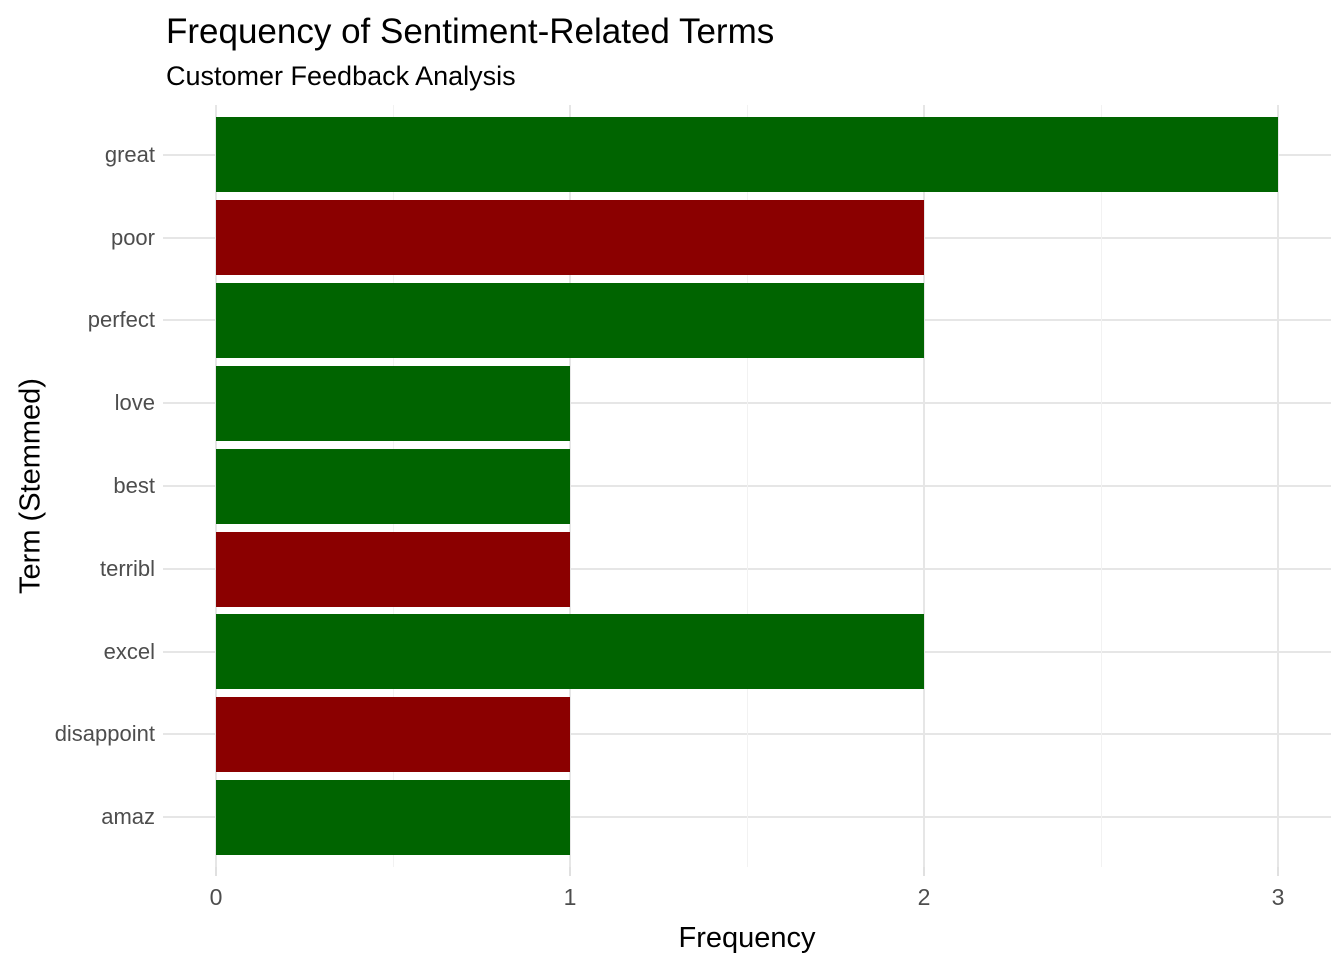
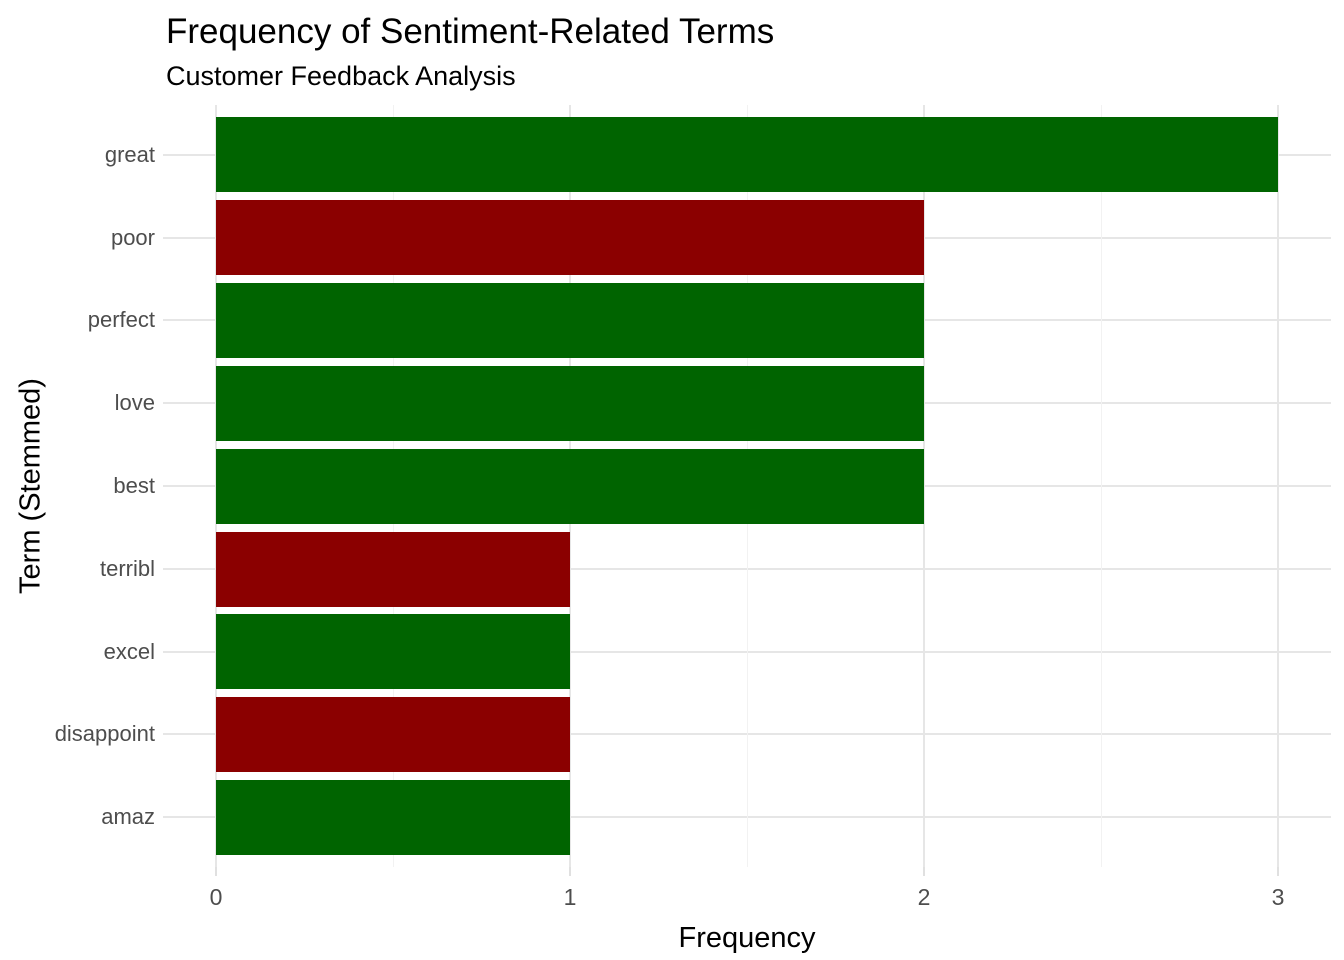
love: 1 -> 2
best: 1 -> 2
excel: 2 -> 1
